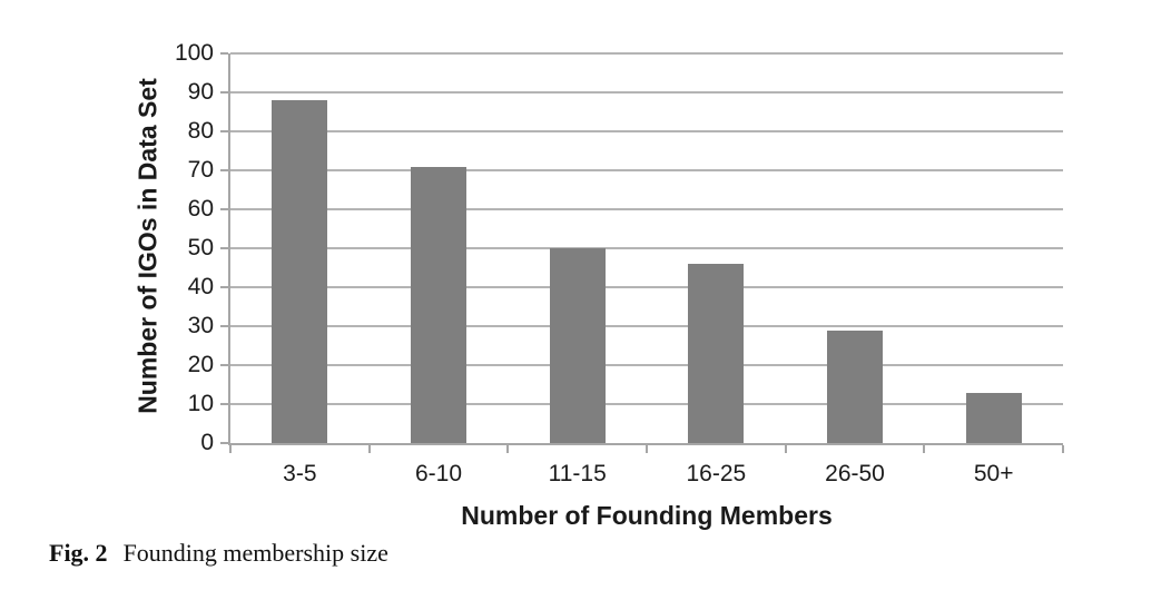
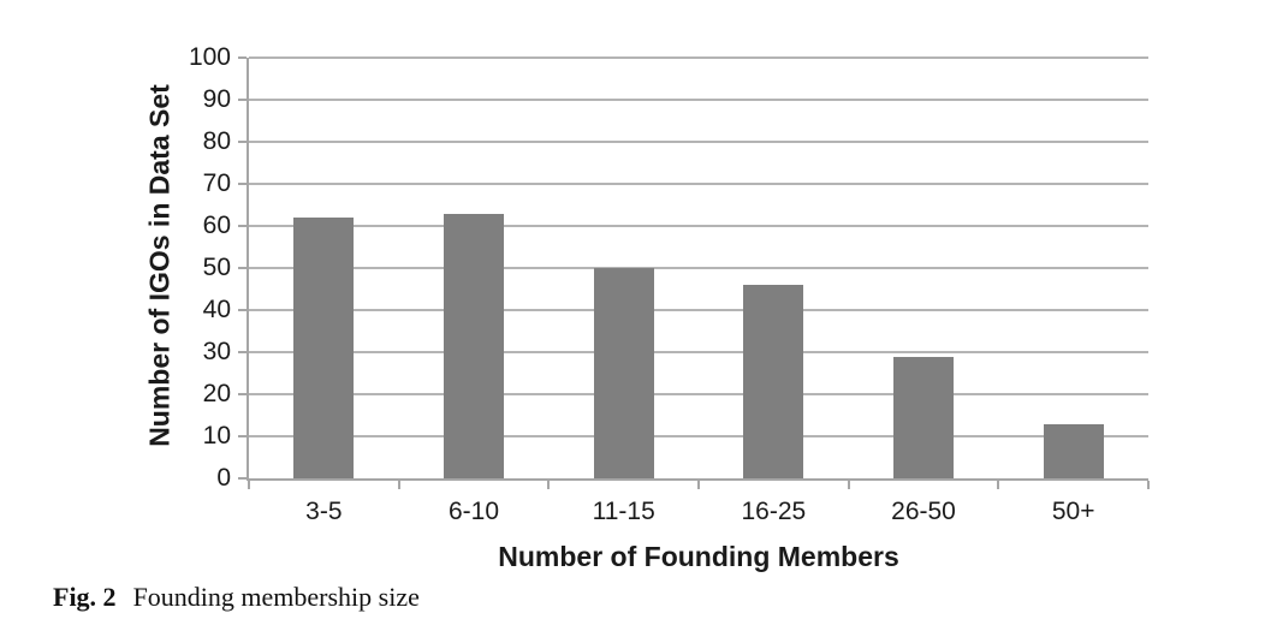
3-5: 88 -> 62
6-10: 71 -> 63
